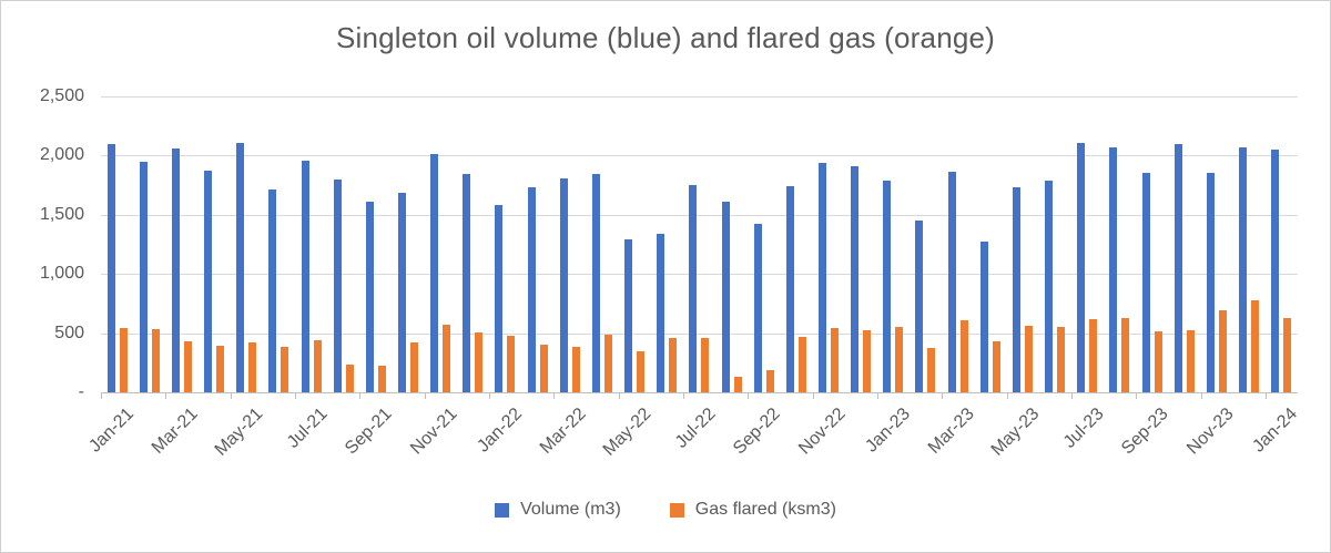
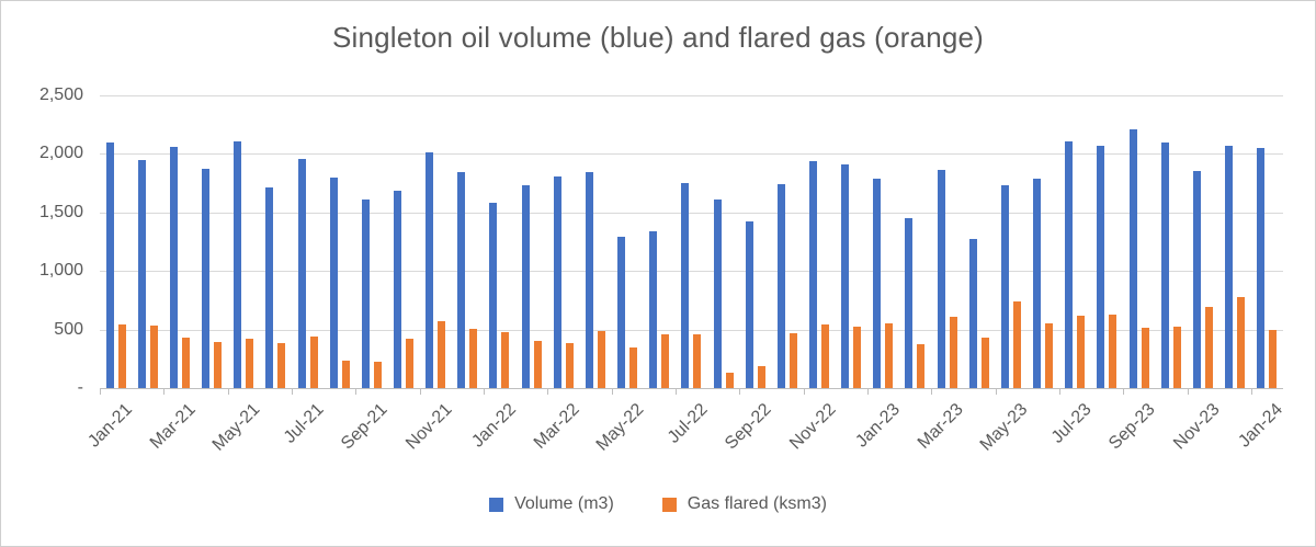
Gas flared (ksm3)/May-23: 560 -> 740
Volume (m3)/Sep-23: 1850 -> 2210
Gas flared (ksm3)/Jan-24: 630 -> 500
